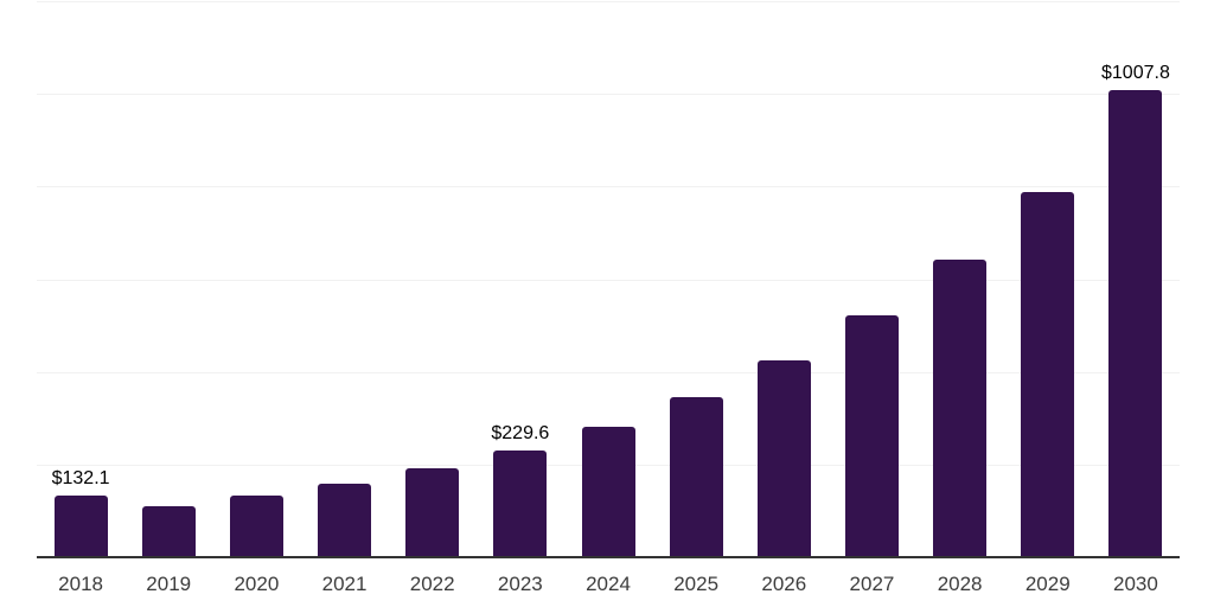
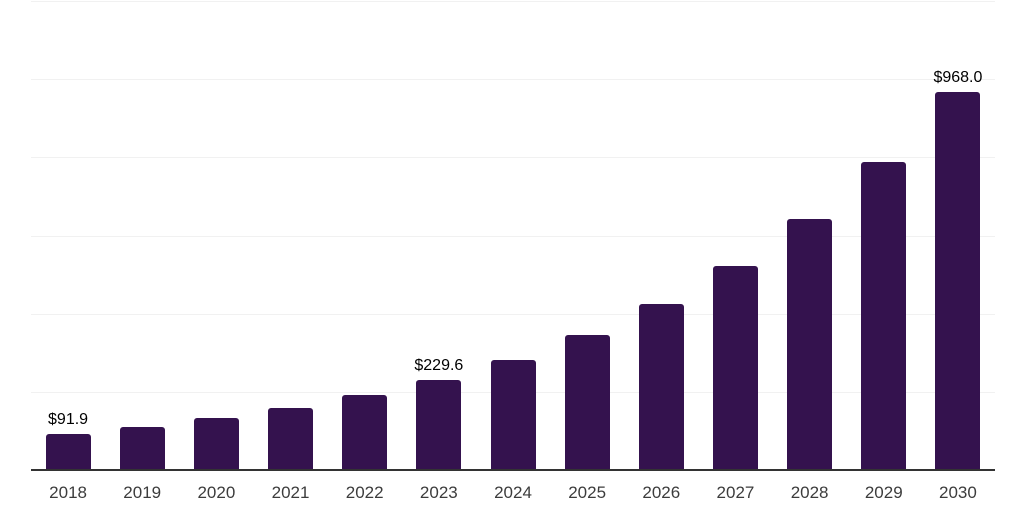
2018: $132.1 -> $91.9
2030: $1007.8 -> $968.0
